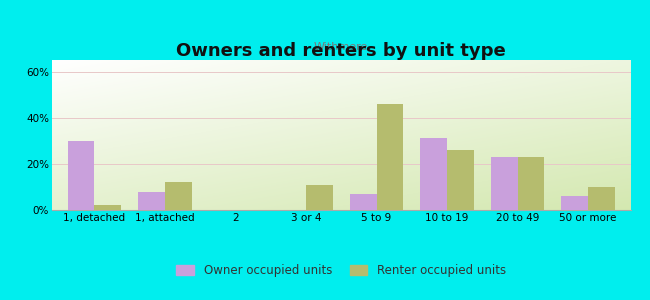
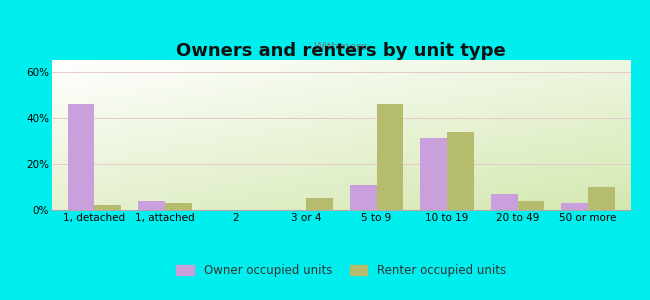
Owner occupied units/1, detached: 30% -> 46%
Owner occupied units/1, attached: 8% -> 4%
Renter occupied units/1, attached: 12% -> 3%
Renter occupied units/3 or 4: 11% -> 5%
Owner occupied units/5 to 9: 7% -> 11%
Renter occupied units/10 to 19: 26% -> 34%
Owner occupied units/20 to 49: 23% -> 7%
Renter occupied units/20 to 49: 23% -> 4%
Owner occupied units/50 or more: 6% -> 3%
